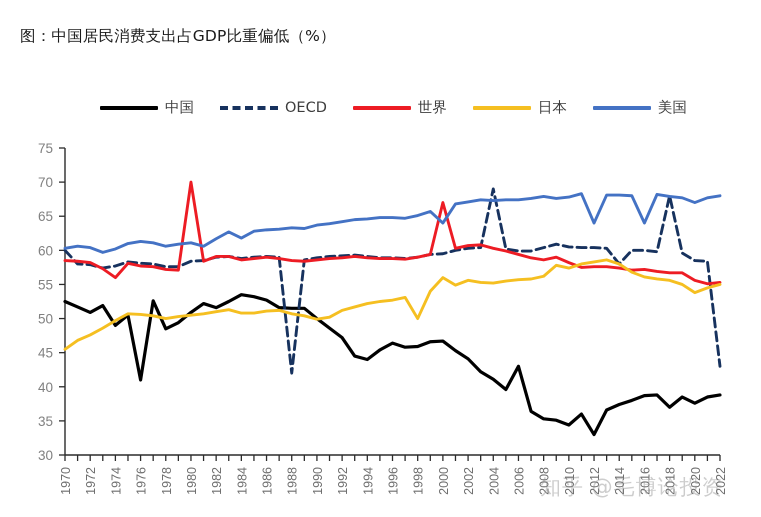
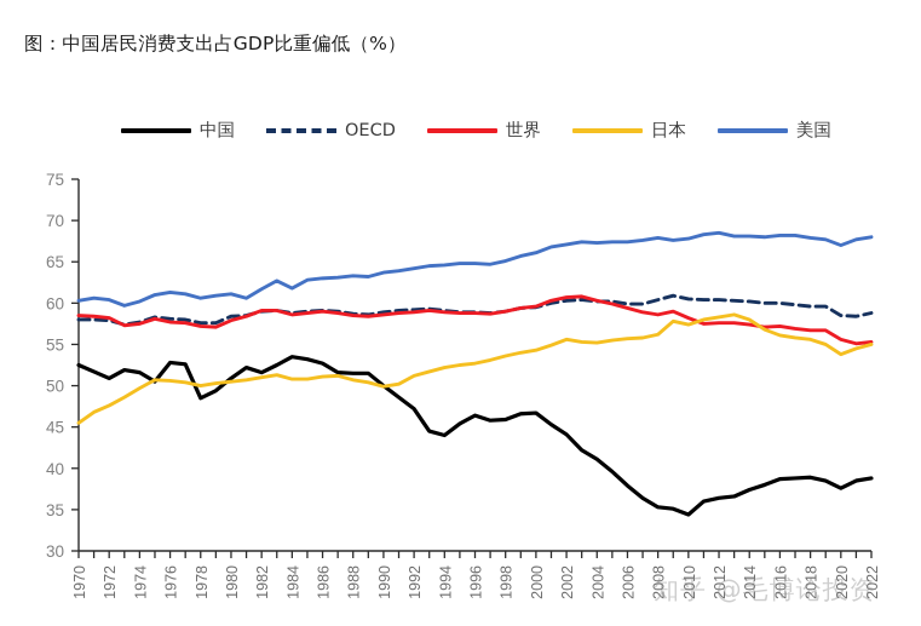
OECD/1970: 60 -> 58
中国/1974: 49 -> 52
世界/1974: 56 -> 58
中国/1976: 41 -> 53
世界/1980: 70 -> 58
OECD/1988: 42 -> 59
日本/1998: 50 -> 54
世界/2000: 67 -> 60
日本/2000: 56 -> 54
美国/2000: 64 -> 66
OECD/2004: 69 -> 60
中国/2006: 43 -> 38
中国/2012: 33 -> 36
美国/2012: 64 -> 68
OECD/2014: 58 -> 60
美国/2016: 64 -> 68
中国/2018: 37 -> 39
OECD/2018: 68 -> 60
OECD/2022: 43 -> 59
